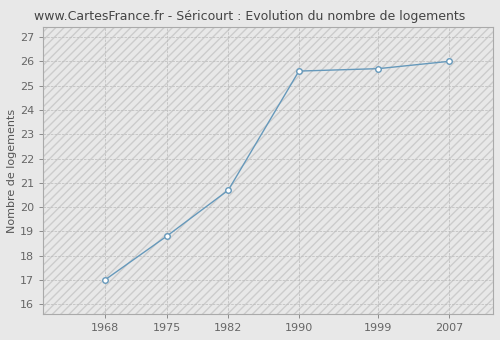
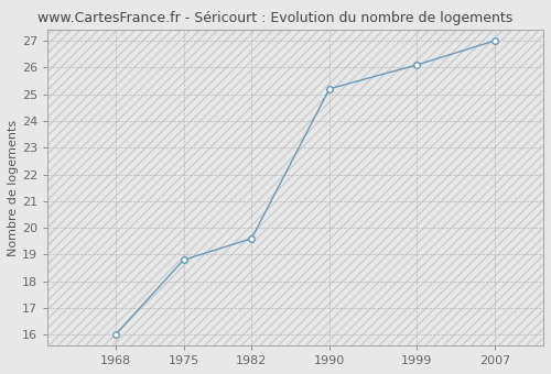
1968: 17.0 -> 16.0
1982: 20.7 -> 19.6
1990: 25.6 -> 25.2
1999: 25.7 -> 26.1
2007: 26.0 -> 27.0
